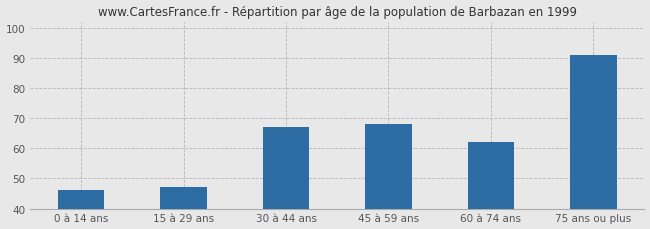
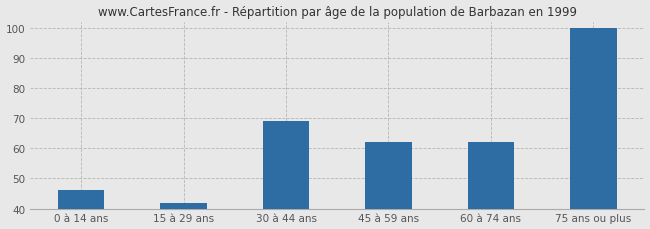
15 à 29 ans: 47 -> 42
30 à 44 ans: 67 -> 69
45 à 59 ans: 68 -> 62
75 ans ou plus: 91 -> 100
